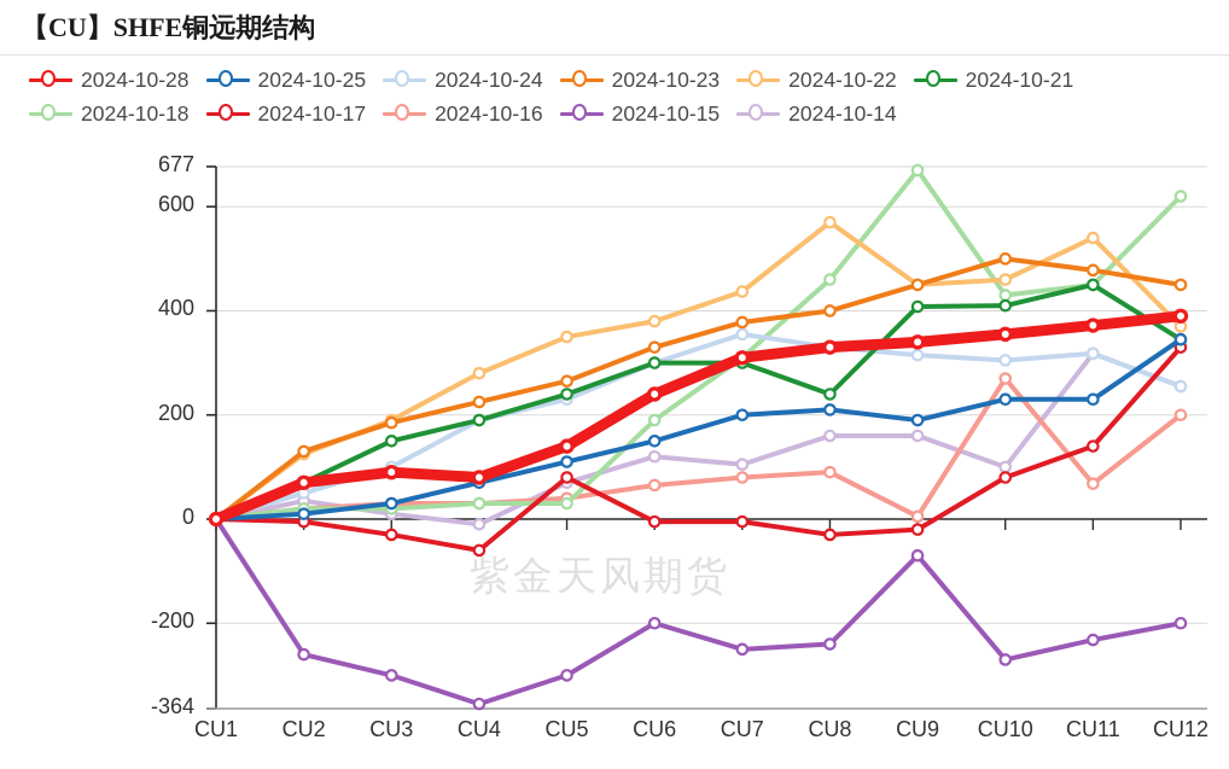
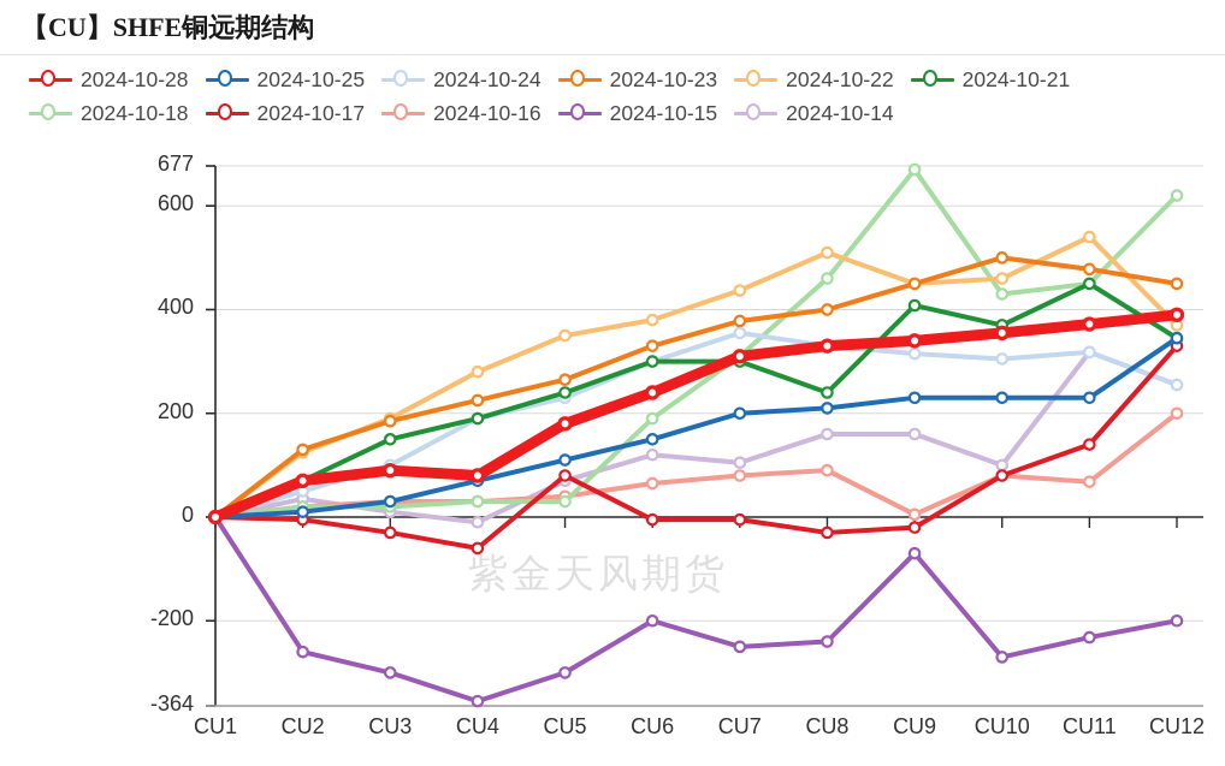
2024-10-28/CU5: 140 -> 180
2024-10-22/CU8: 570 -> 510
2024-10-25/CU9: 190 -> 230
2024-10-21/CU10: 410 -> 370
2024-10-16/CU10: 270 -> 80
